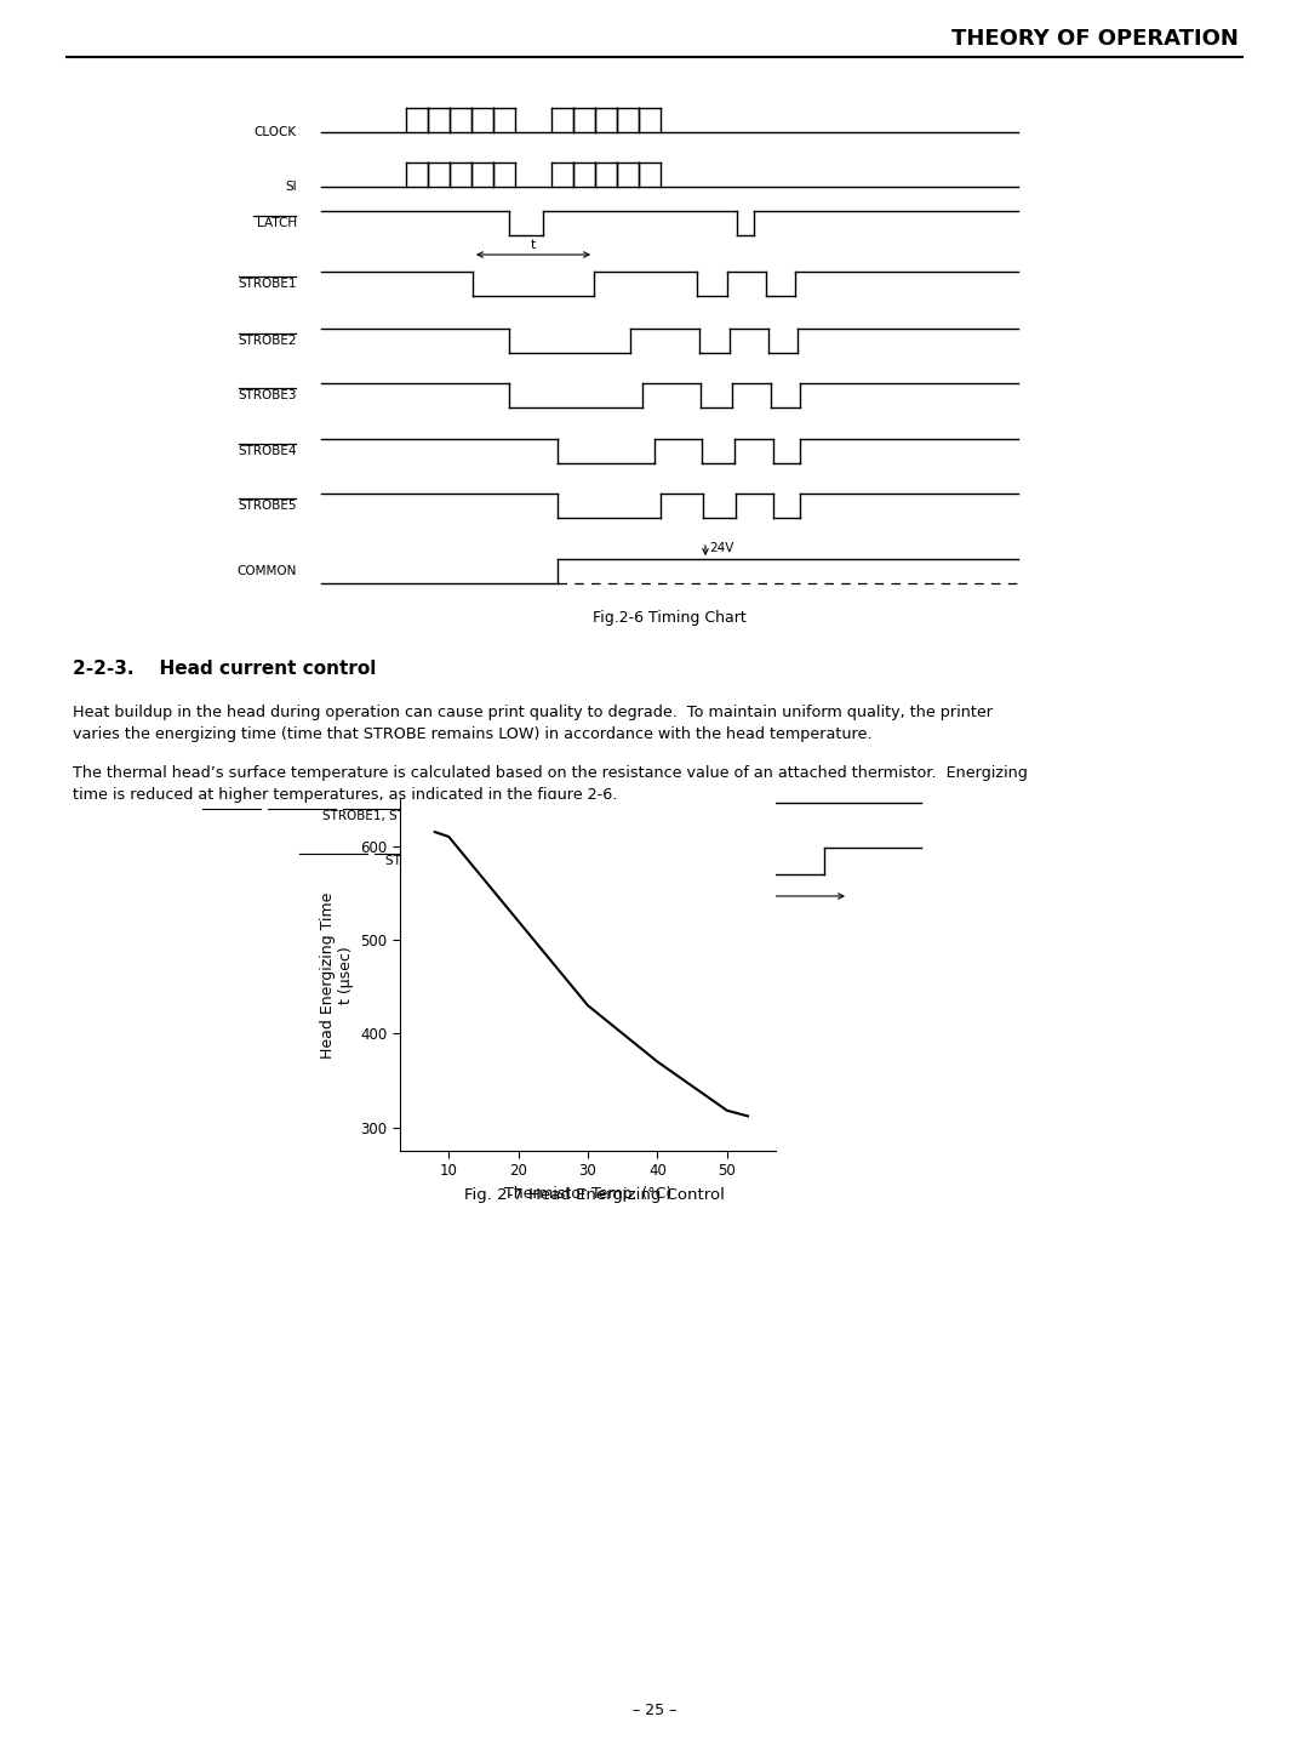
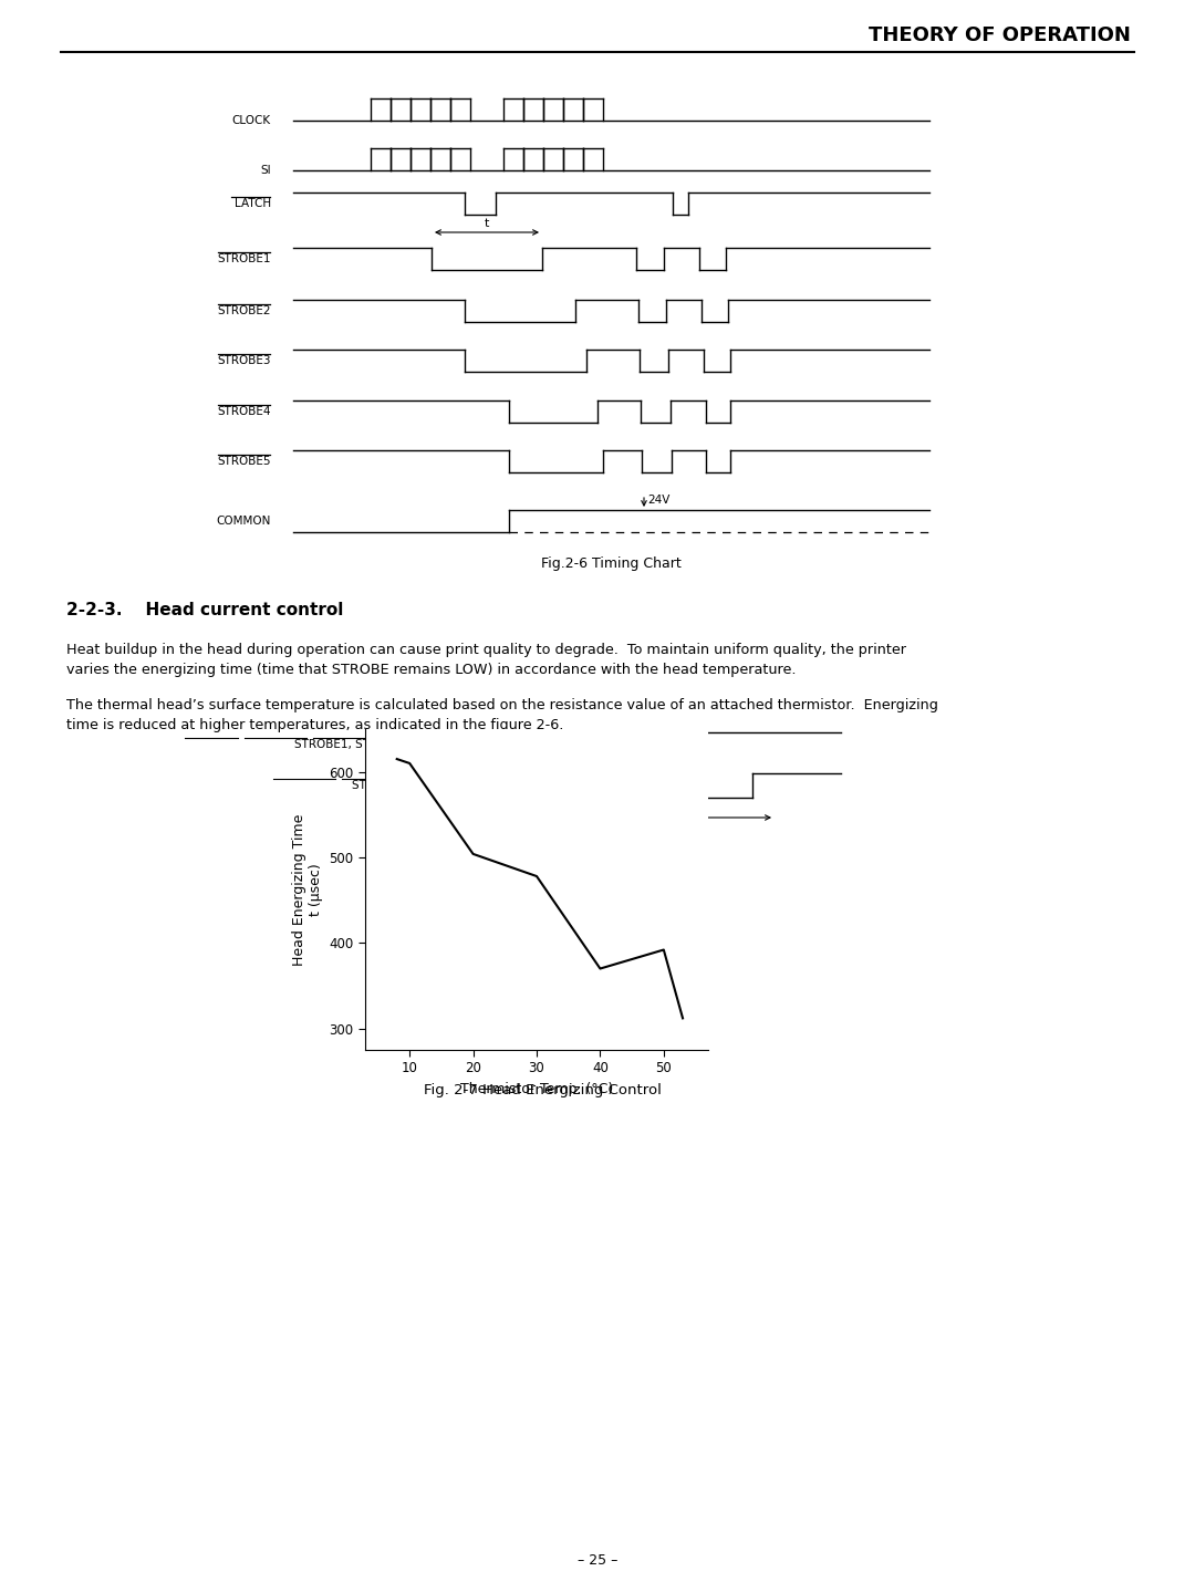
20: 520 -> 504
30: 430 -> 478
50: 318 -> 392
